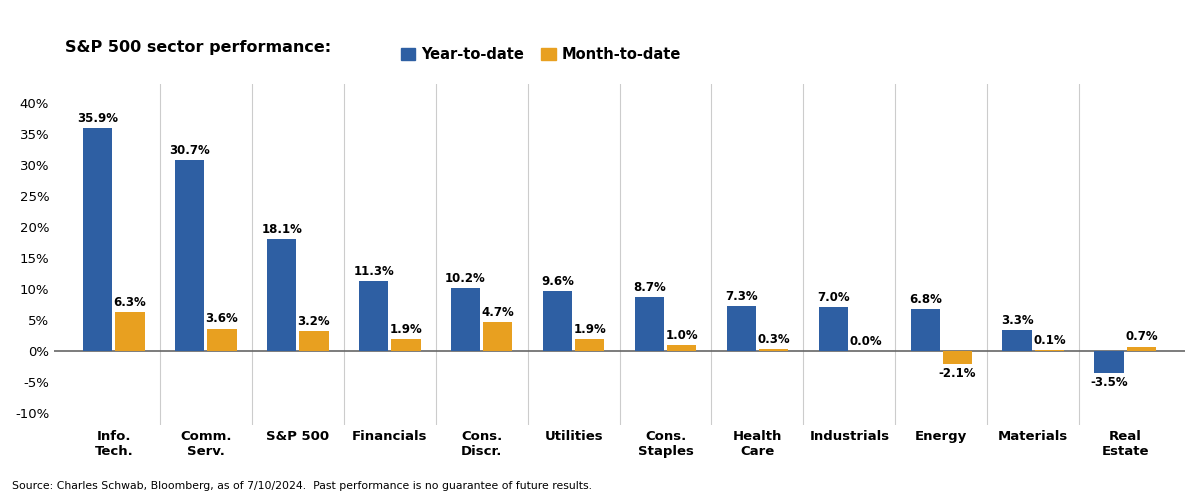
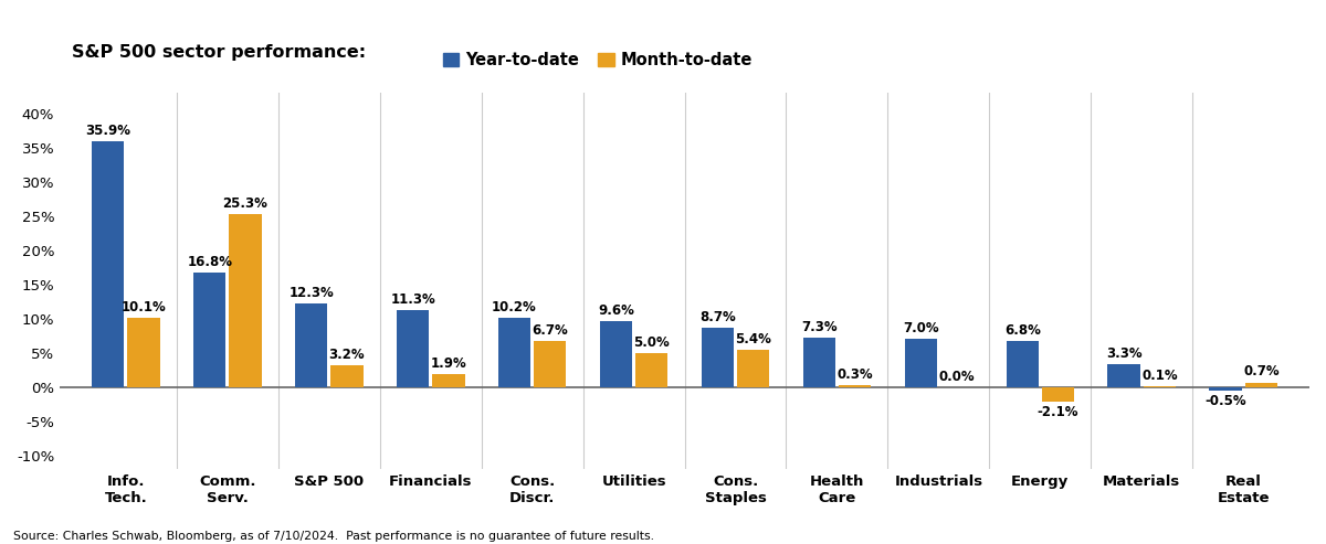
Month-to-date/Info. Tech.: 6.3% -> 10.1%
Year-to-date/Comm. Serv.: 30.7% -> 16.8%
Month-to-date/Comm. Serv.: 3.6% -> 25.3%
Year-to-date/S&P 500: 18.1% -> 12.3%
Month-to-date/Cons. Discr.: 4.7% -> 6.7%
Month-to-date/Utilities: 1.9% -> 5.0%
Month-to-date/Cons. Staples: 1.0% -> 5.4%
Year-to-date/Real Estate: -3.5% -> -0.5%
